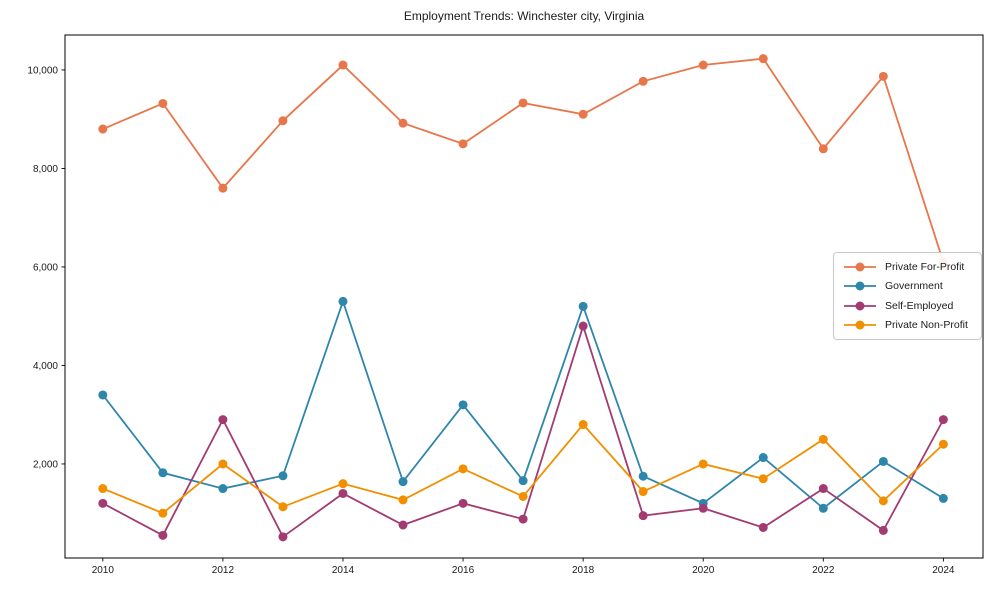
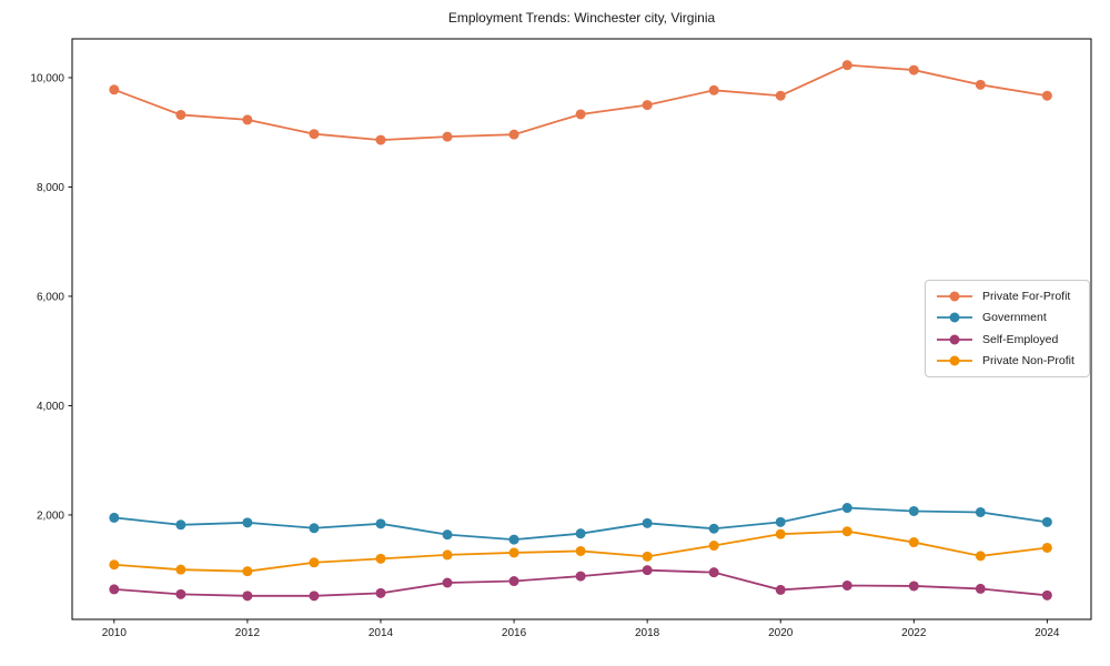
Private For-Profit/2010: 8800 -> 9800
Government/2010: 3400 -> 2000
Self-Employed/2010: 1200 -> 600
Private Non-Profit/2010: 1500 -> 1100
Private For-Profit/2012: 7600 -> 9200
Government/2012: 1500 -> 1900
Self-Employed/2012: 2900 -> 500
Private Non-Profit/2012: 2000 -> 1000
Private For-Profit/2014: 10100 -> 8900
Government/2014: 5300 -> 1800
Self-Employed/2014: 1400 -> 600
Private Non-Profit/2014: 1600 -> 1200
Private For-Profit/2016: 8500 -> 9000
Government/2016: 3200 -> 1600
Self-Employed/2016: 1200 -> 800
Private Non-Profit/2016: 1900 -> 1300
Private For-Profit/2018: 9100 -> 9500
Government/2018: 5200 -> 1800
Self-Employed/2018: 4800 -> 1000
Private Non-Profit/2018: 2800 -> 1200
Private For-Profit/2020: 10100 -> 9700
Government/2020: 1200 -> 1900
Self-Employed/2020: 1100 -> 600
Private Non-Profit/2020: 2000 -> 1600
Private For-Profit/2022: 8400 -> 10100
Government/2022: 1100 -> 2100
Self-Employed/2022: 1500 -> 700
Private Non-Profit/2022: 2500 -> 1500
Private For-Profit/2024: 6100 -> 9700
Government/2024: 1300 -> 1900
Self-Employed/2024: 2900 -> 500
Private Non-Profit/2024: 2400 -> 1400
